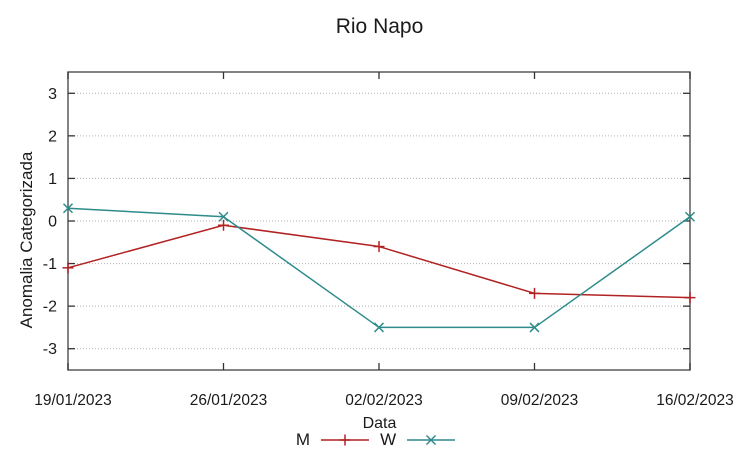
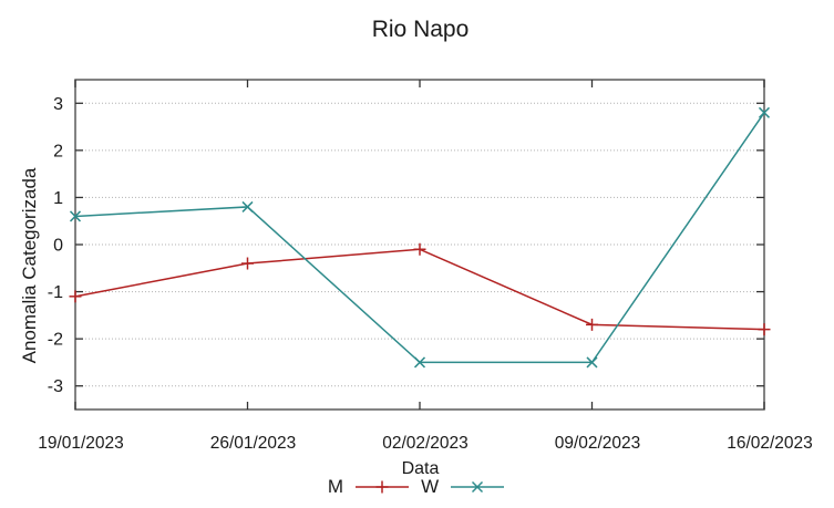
W/19/01/2023: 0.3 -> 0.6
M/26/01/2023: -0.1 -> -0.4
W/26/01/2023: 0.1 -> 0.8
M/02/02/2023: -0.6 -> -0.1
W/16/02/2023: 0.1 -> 2.8
